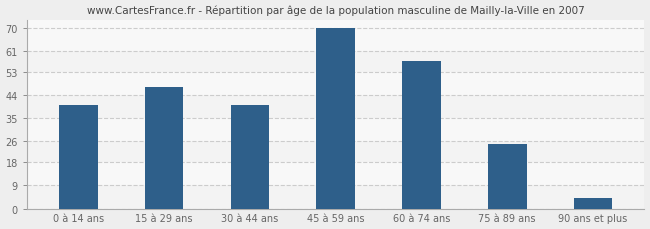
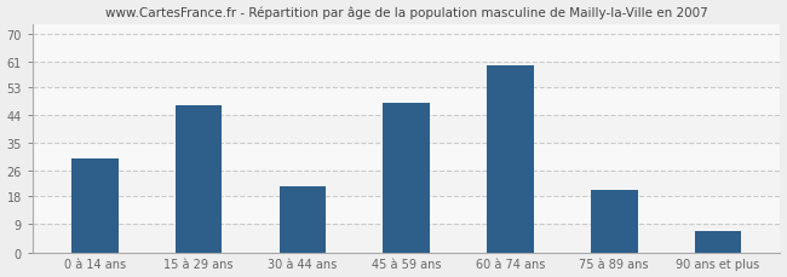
0 à 14 ans: 40 -> 30
30 à 44 ans: 40 -> 21
45 à 59 ans: 70 -> 48
60 à 74 ans: 57 -> 60
75 à 89 ans: 25 -> 20
90 ans et plus: 4 -> 7
